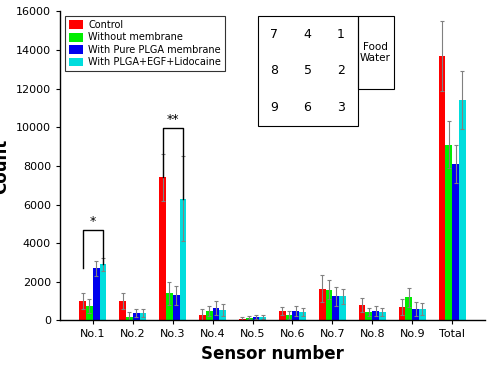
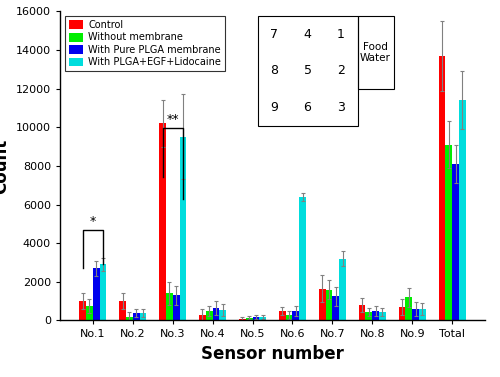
Control/No.3: 7400 -> 10200
With PLGA+EGF+Lidocaine/No.3: 6300 -> 9500
With PLGA+EGF+Lidocaine/No.6: 400 -> 6400
With PLGA+EGF+Lidocaine/No.7: 1200 -> 3200
